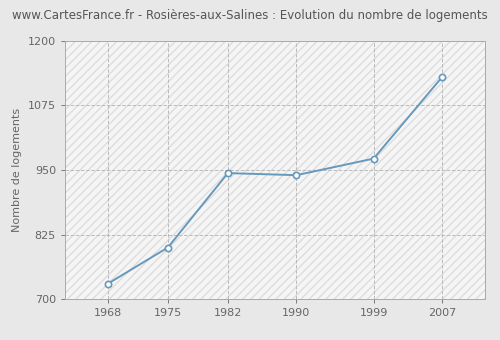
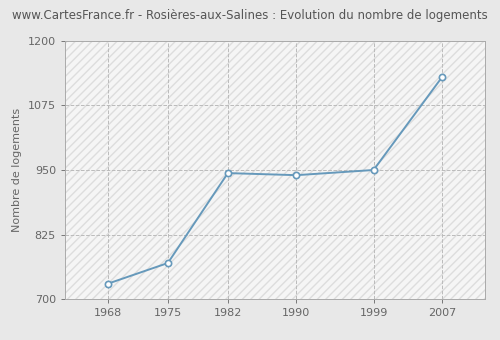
1975: 800 -> 770
1999: 972 -> 950
